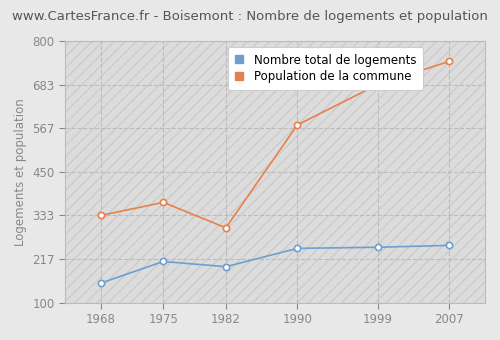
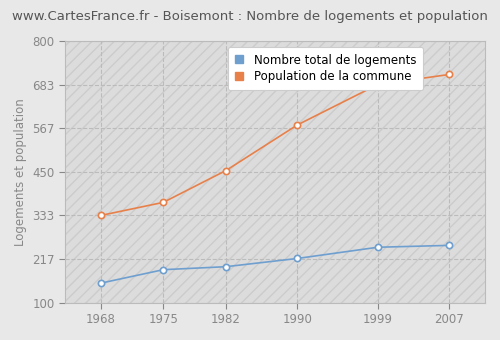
Nombre total de logements/1975: 210 -> 188
Population de la commune/1982: 300 -> 453
Nombre total de logements/1990: 245 -> 218
Population de la commune/2007: 745 -> 710
